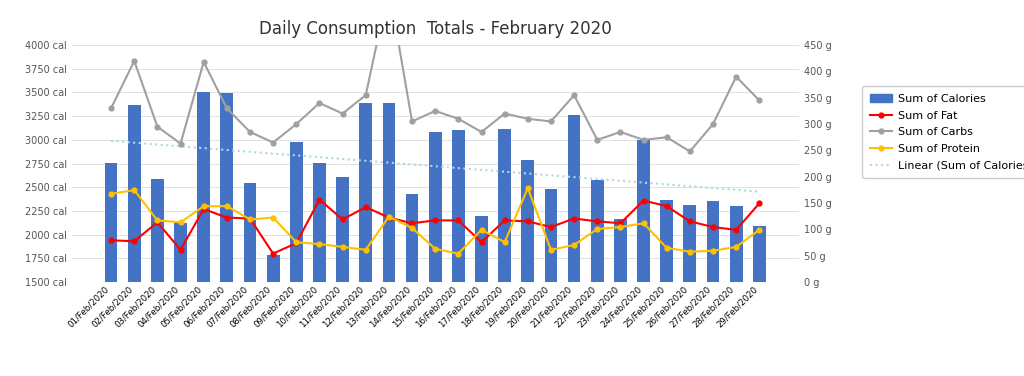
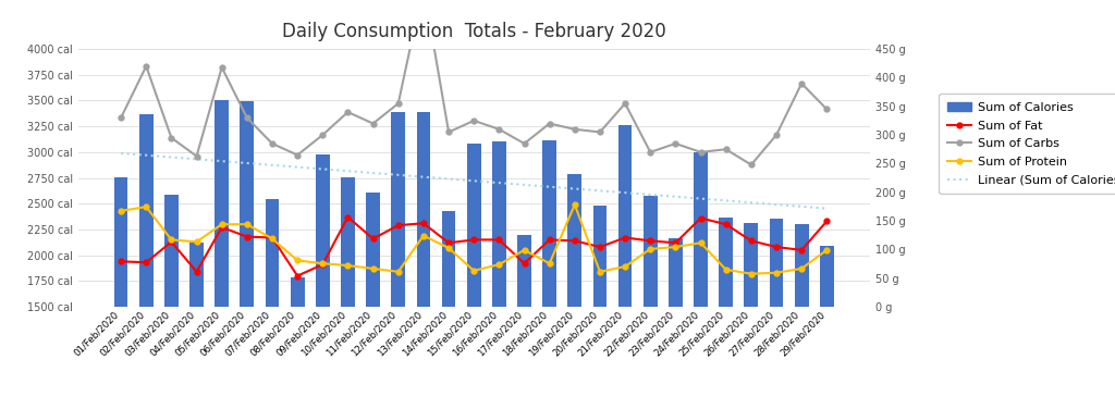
Sum of Protein/08/Feb/2020: 2180 cal -> 1950 cal
Sum of Fat/13/Feb/2020: 2180 cal -> 2310 cal
Sum of Protein/16/Feb/2020: 1800 cal -> 1910 cal
